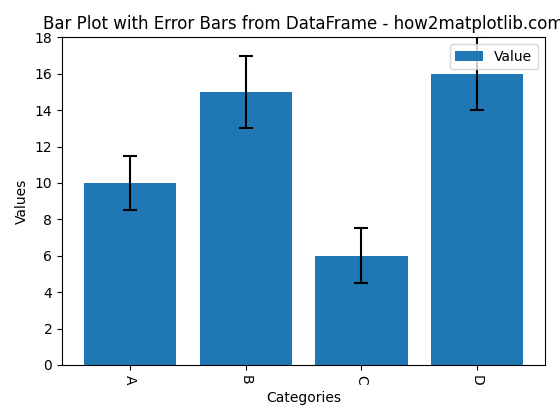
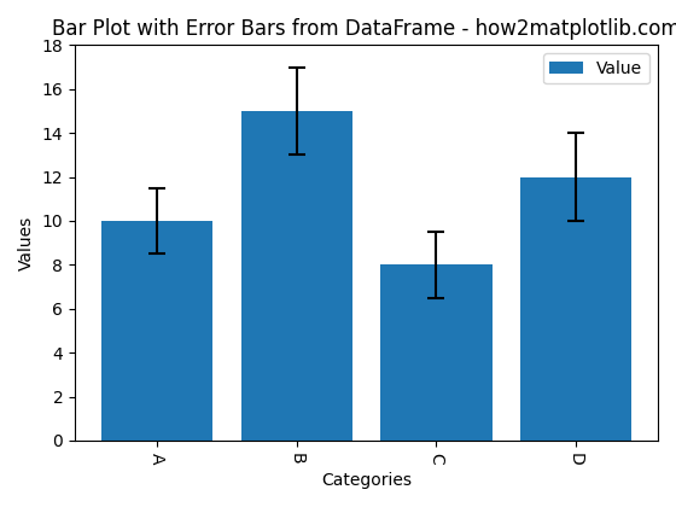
C: 6 -> 8
D: 16 -> 12
